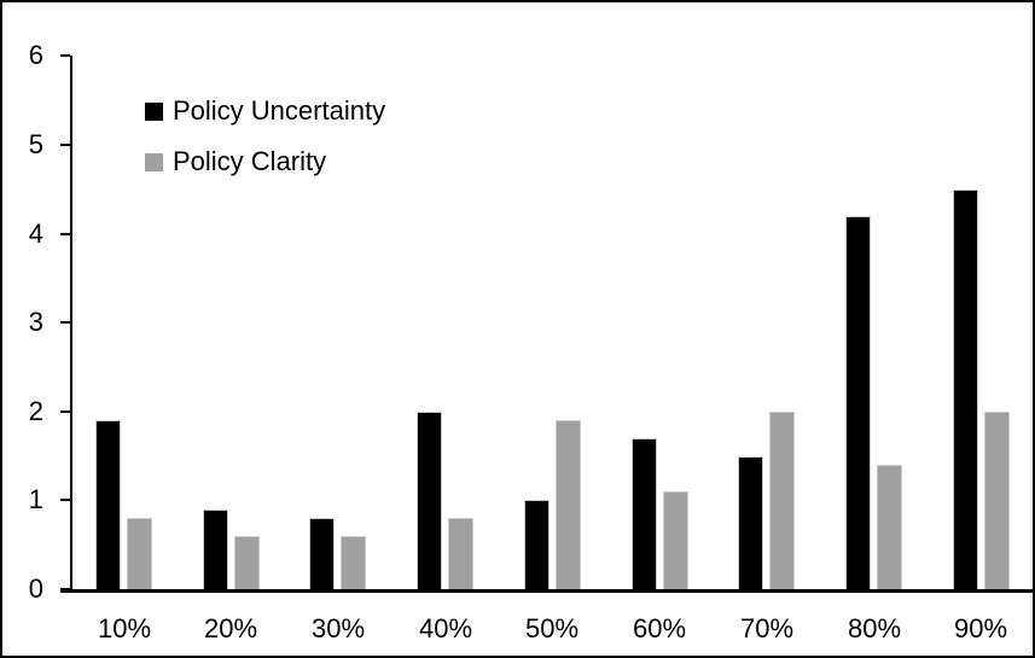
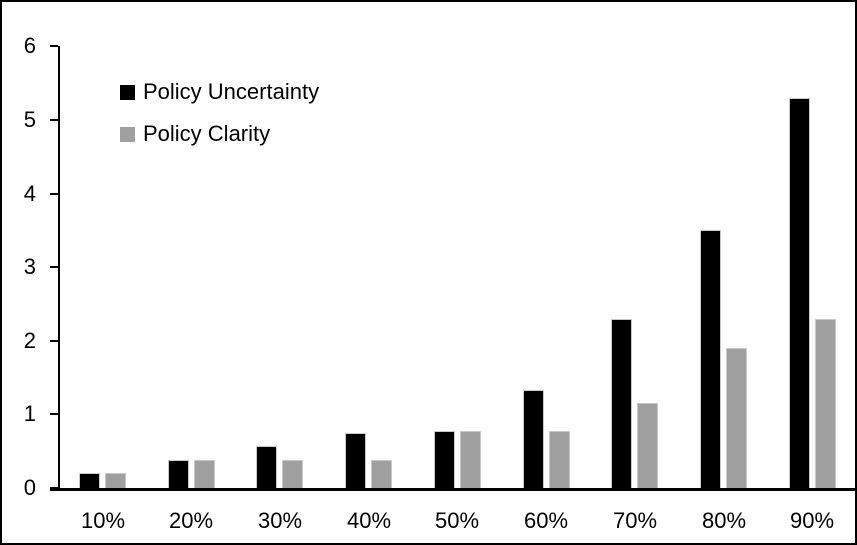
Policy Uncertainty/10%: 1.9 -> 0.2
Policy Clarity/10%: 0.8 -> 0.2
Policy Uncertainty/20%: 0.9 -> 0.4
Policy Clarity/20%: 0.6 -> 0.4
Policy Uncertainty/30%: 0.8 -> 0.6
Policy Clarity/30%: 0.6 -> 0.4
Policy Uncertainty/40%: 2.0 -> 0.8
Policy Clarity/40%: 0.8 -> 0.4
Policy Uncertainty/50%: 1.0 -> 0.8
Policy Clarity/50%: 1.9 -> 0.8
Policy Uncertainty/60%: 1.7 -> 1.3
Policy Clarity/60%: 1.1 -> 0.8
Policy Uncertainty/70%: 1.5 -> 2.3
Policy Clarity/70%: 2.0 -> 1.1
Policy Uncertainty/80%: 4.2 -> 3.5
Policy Clarity/80%: 1.4 -> 1.9
Policy Uncertainty/90%: 4.5 -> 5.3
Policy Clarity/90%: 2.0 -> 2.3
